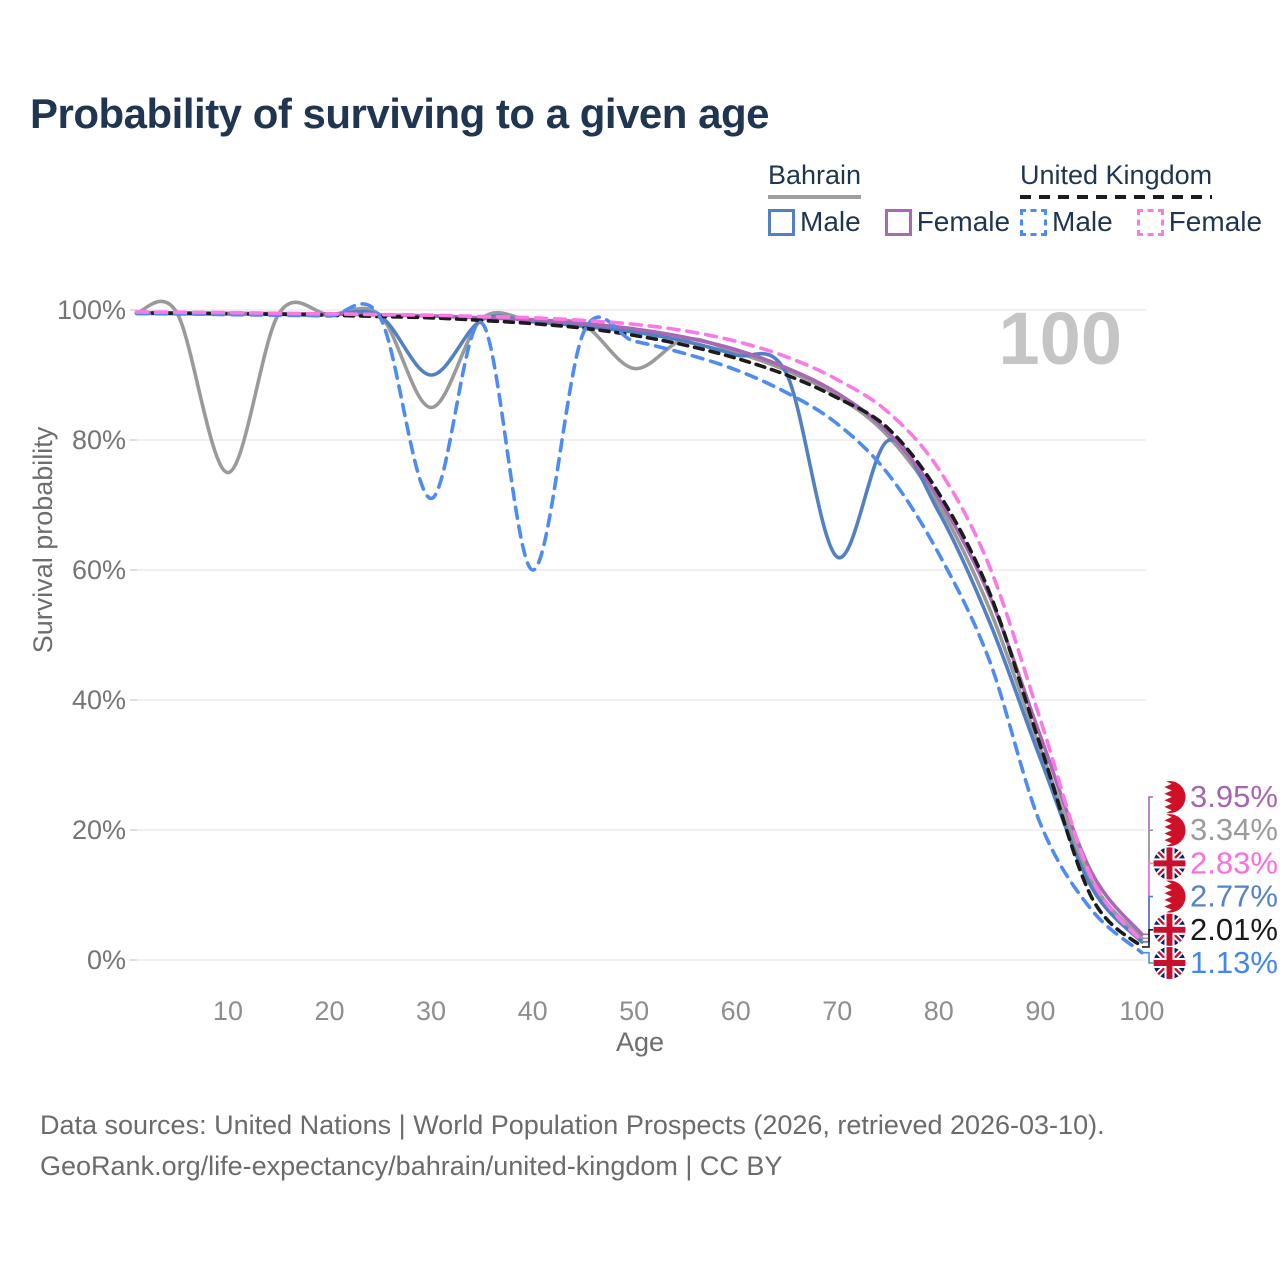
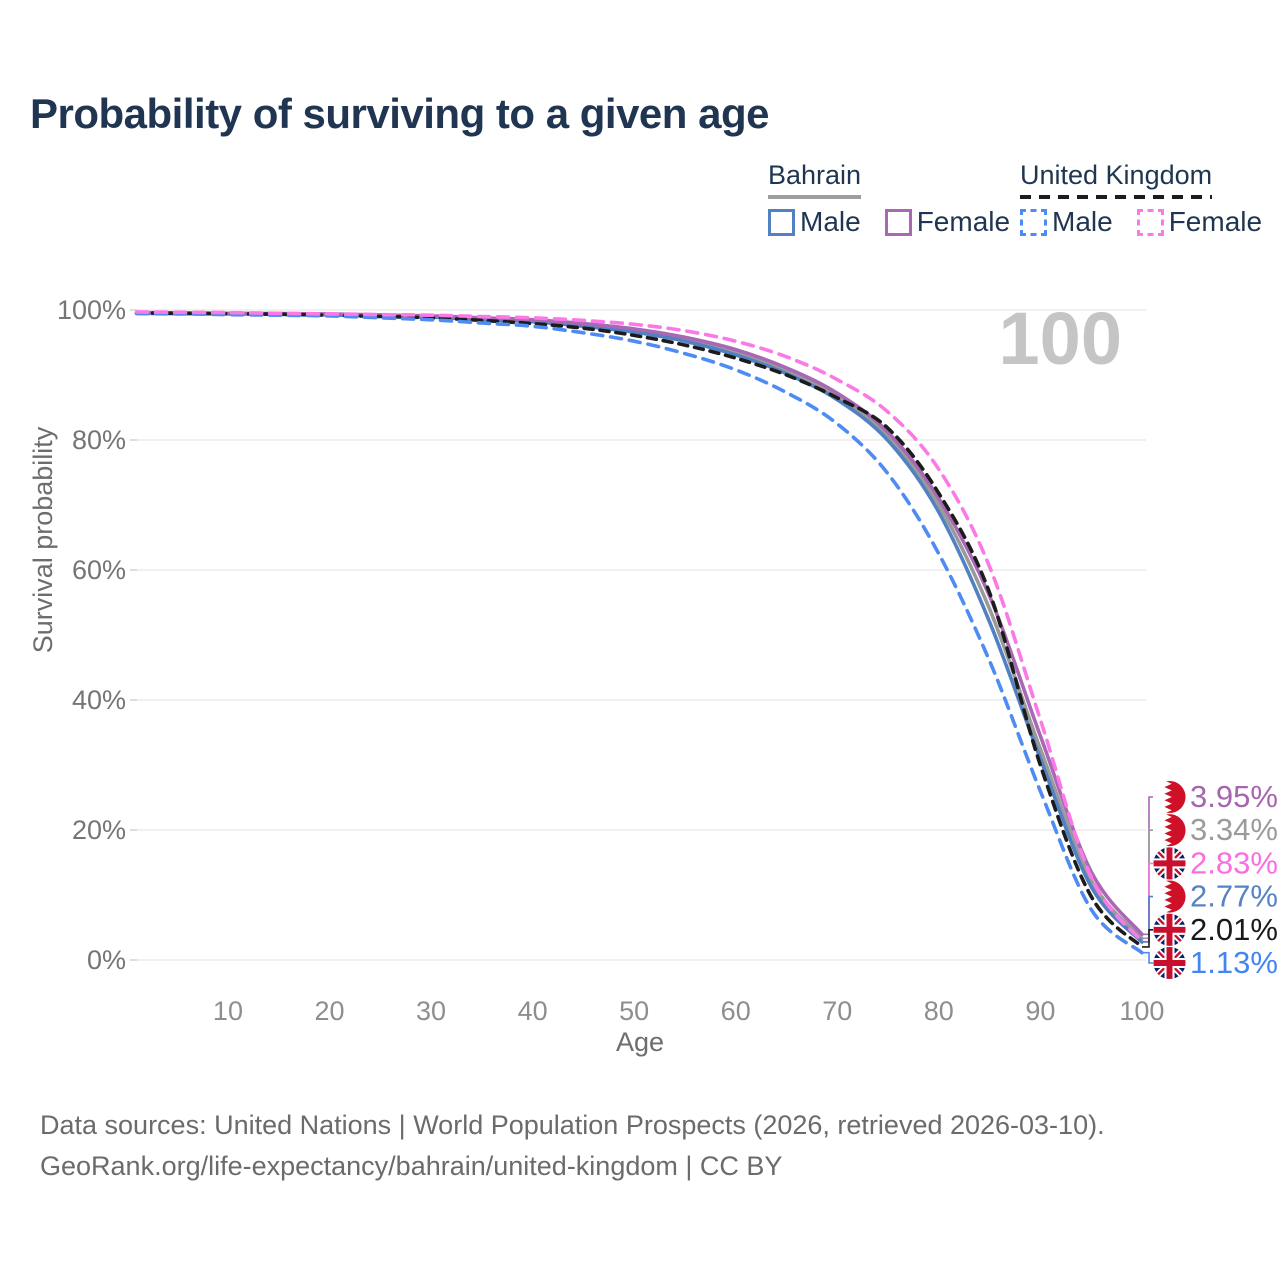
Bahrain/10: 75% -> 99%
Bahrain/30: 85% -> 99%
Bahrain Male/30: 90% -> 99%
United Kingdom Male/30: 71% -> 98%
United Kingdom Male/40: 60% -> 98%
Bahrain/50: 91% -> 97%
Bahrain Male/70: 62% -> 86%
United Kingdom/90: 33% -> 30%
United Kingdom Male/90: 21% -> 26%
